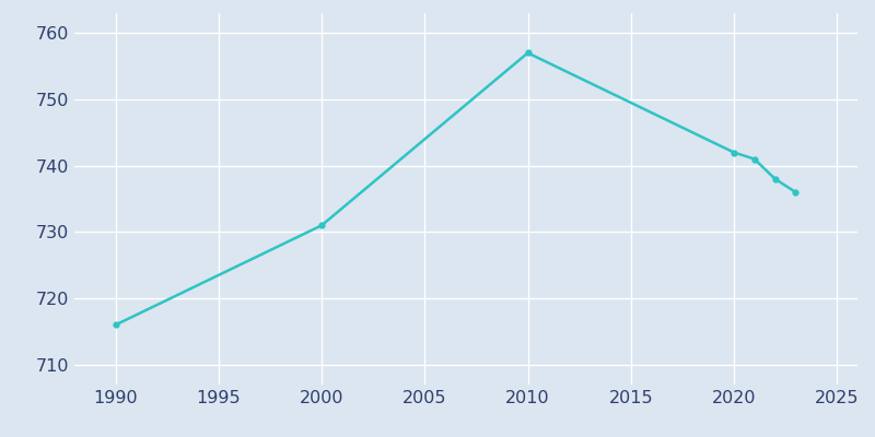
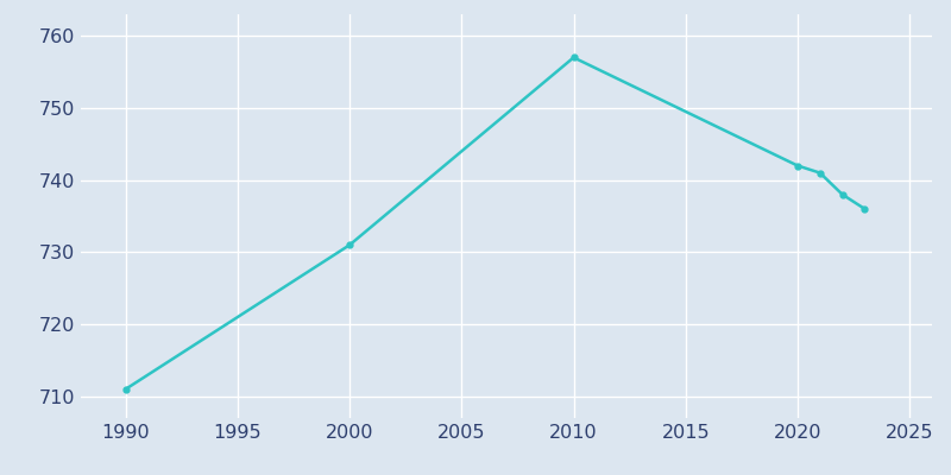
1990: 716 -> 711
